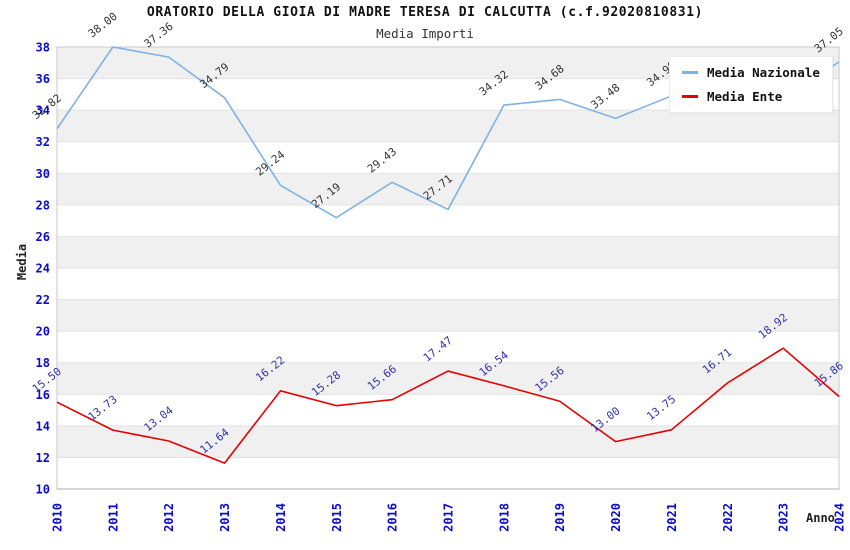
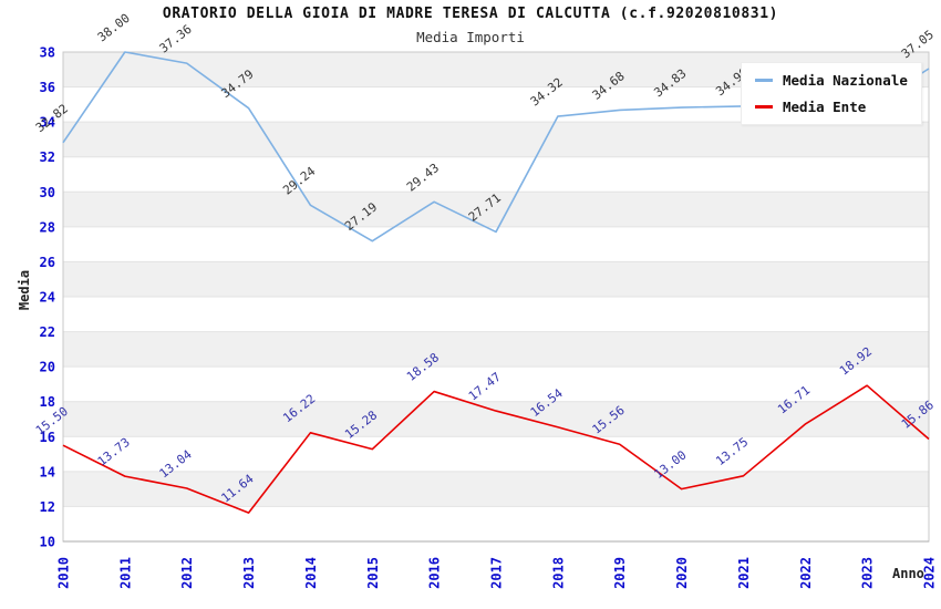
Media Ente/2016: 15.66 -> 18.58
Media Nazionale/2020: 33.48 -> 34.83
